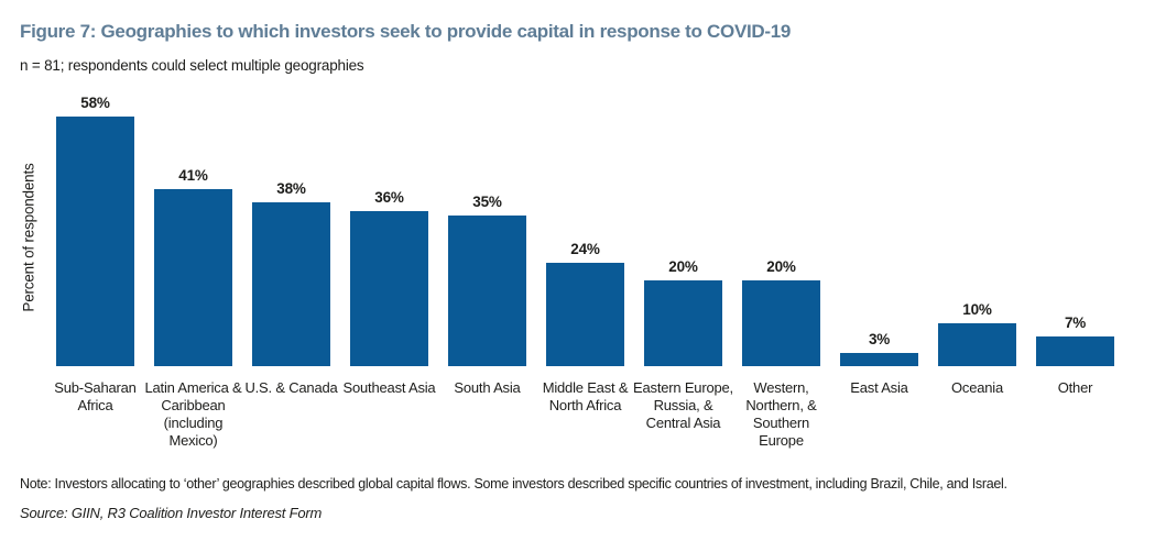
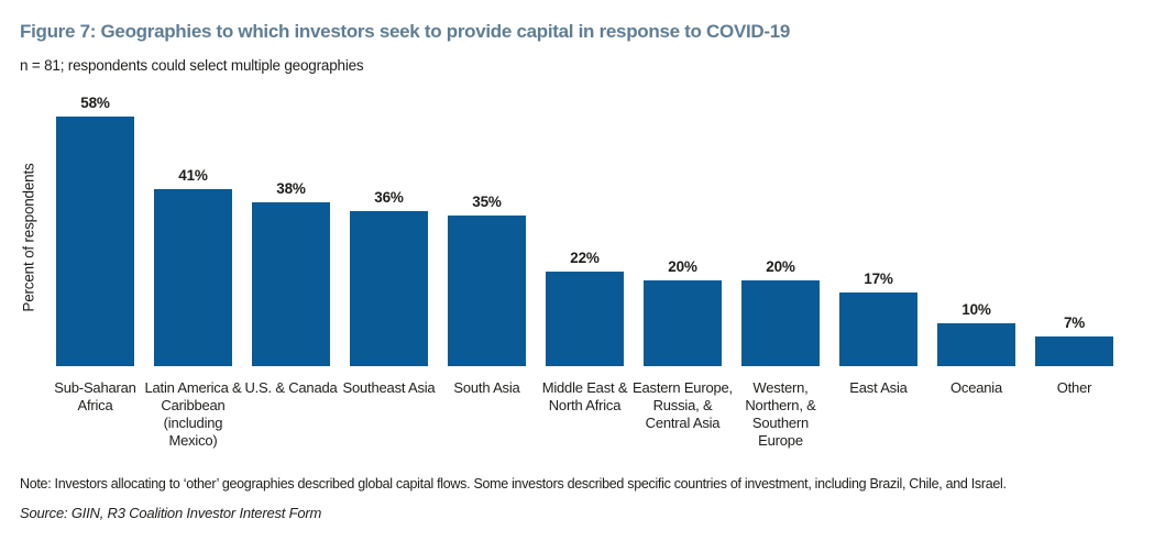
Middle East & North Africa: 24% -> 22%
East Asia: 3% -> 17%
